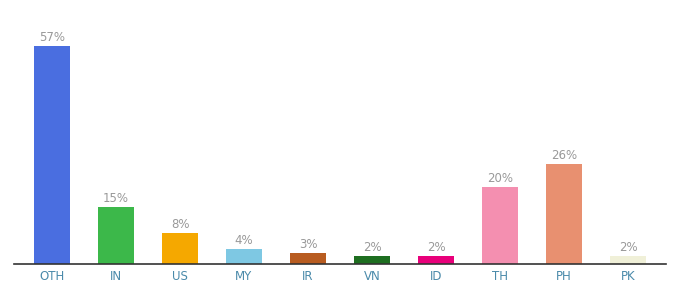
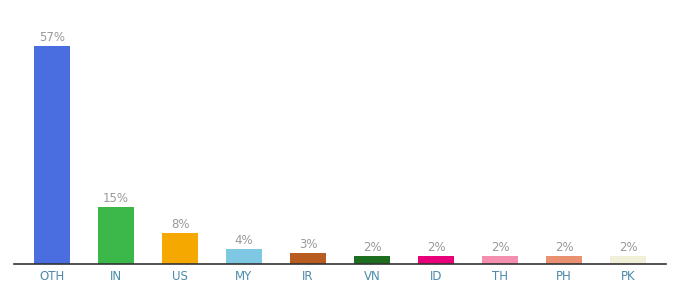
TH: 20% -> 2%
PH: 26% -> 2%
